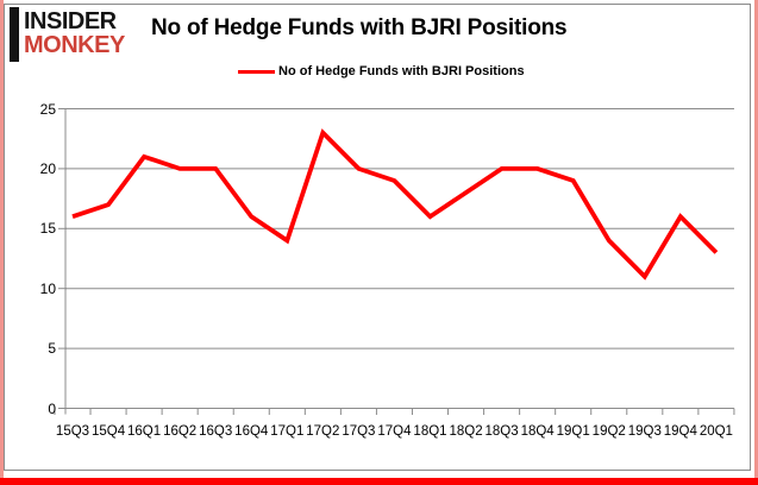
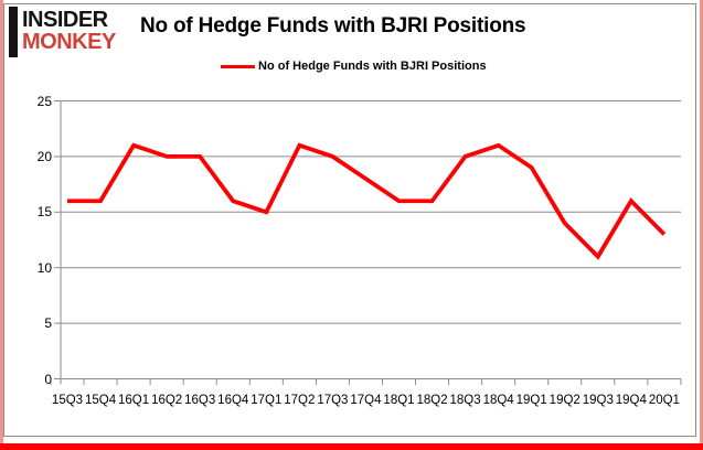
15Q4: 17 -> 16
17Q1: 14 -> 15
17Q2: 23 -> 21
17Q4: 19 -> 18
18Q2: 18 -> 16
18Q4: 20 -> 21
